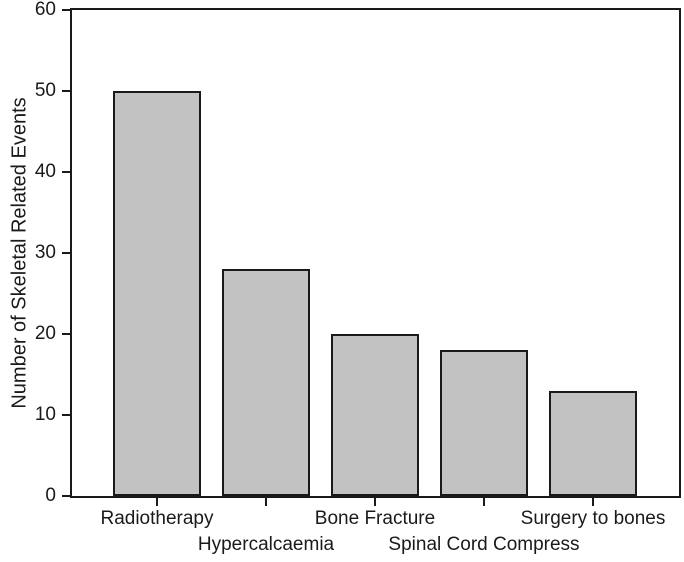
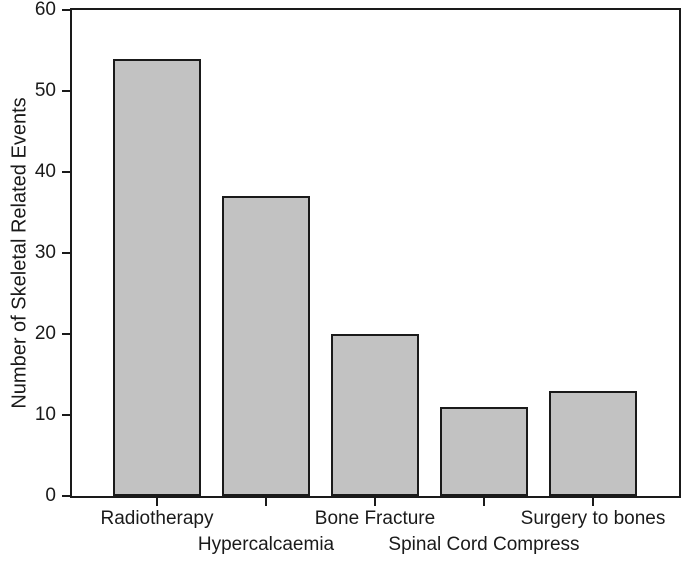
Radiotherapy: 50 -> 54
Hypercalcaemia: 28 -> 37
Spinal Cord Compress: 18 -> 11
